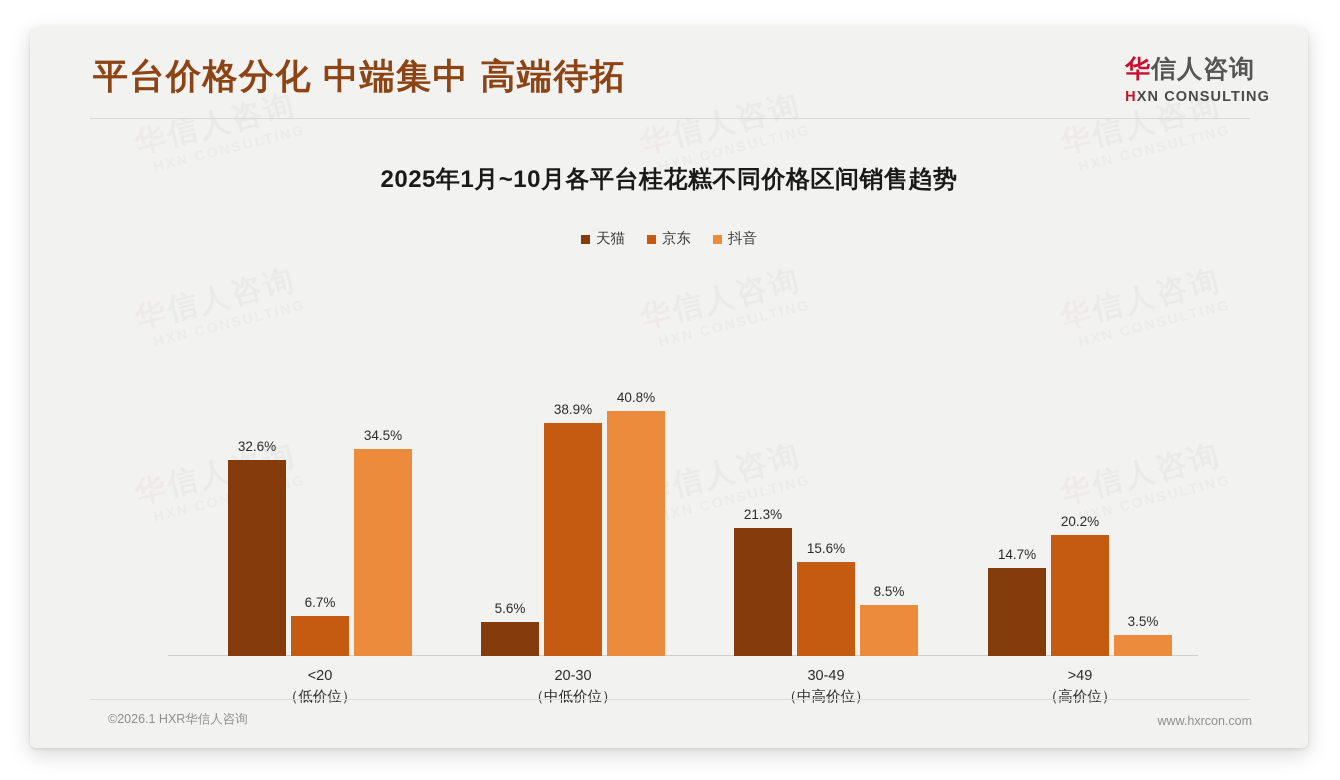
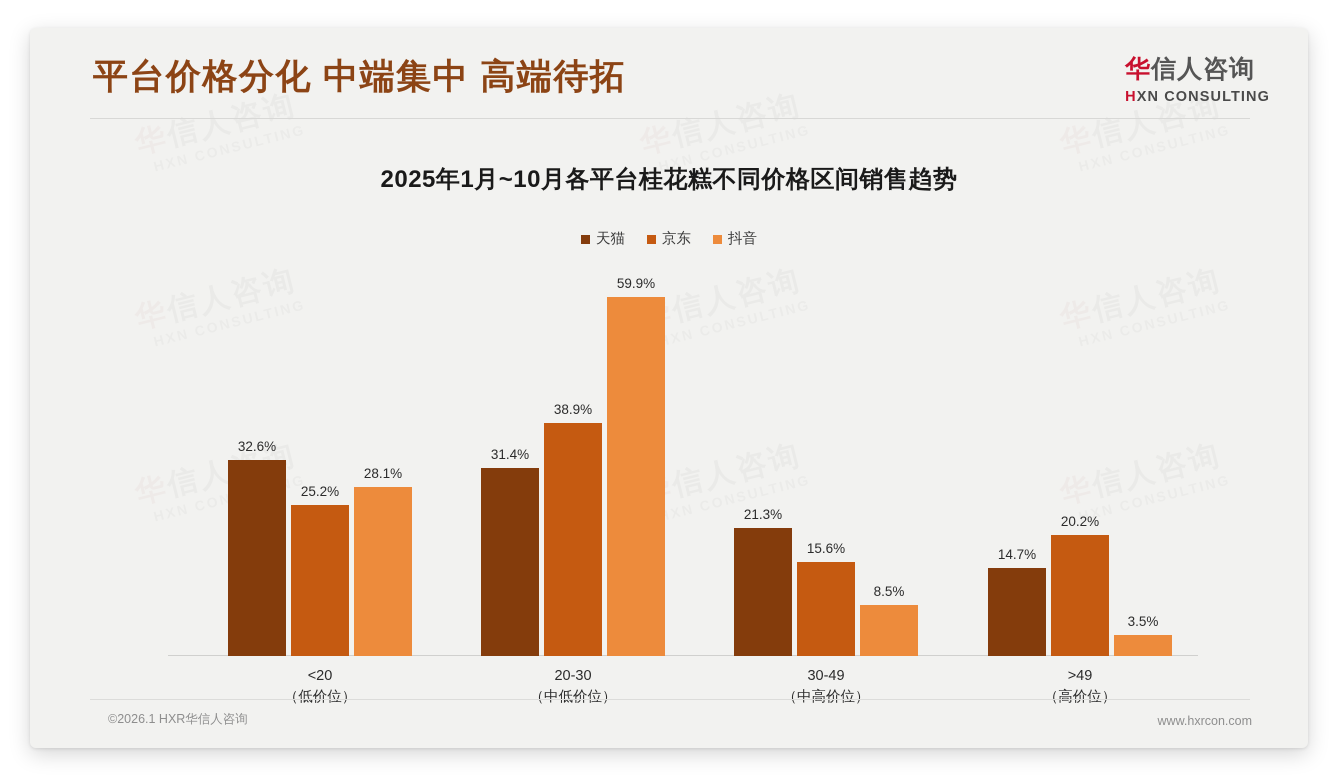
京东/<20: 6.7% -> 25.2%
抖音/<20: 34.5% -> 28.1%
天猫/20-30: 5.6% -> 31.4%
抖音/20-30: 40.8% -> 59.9%
